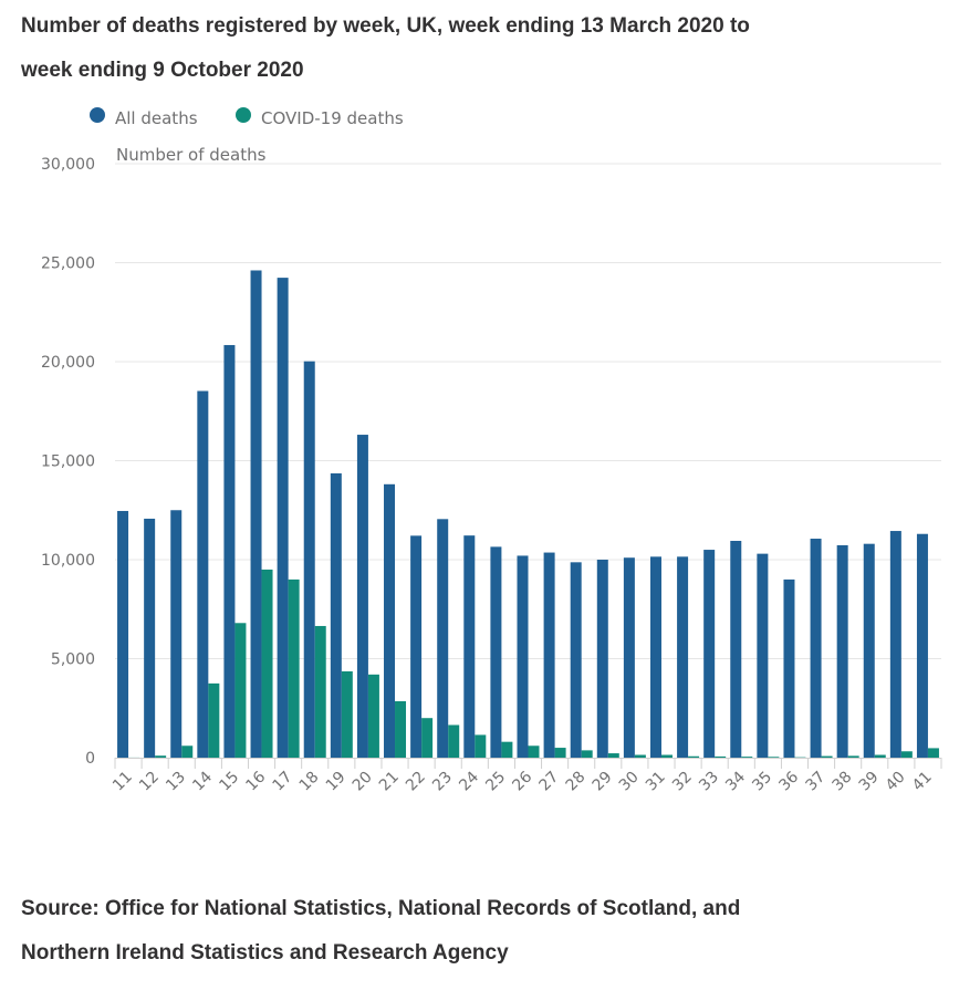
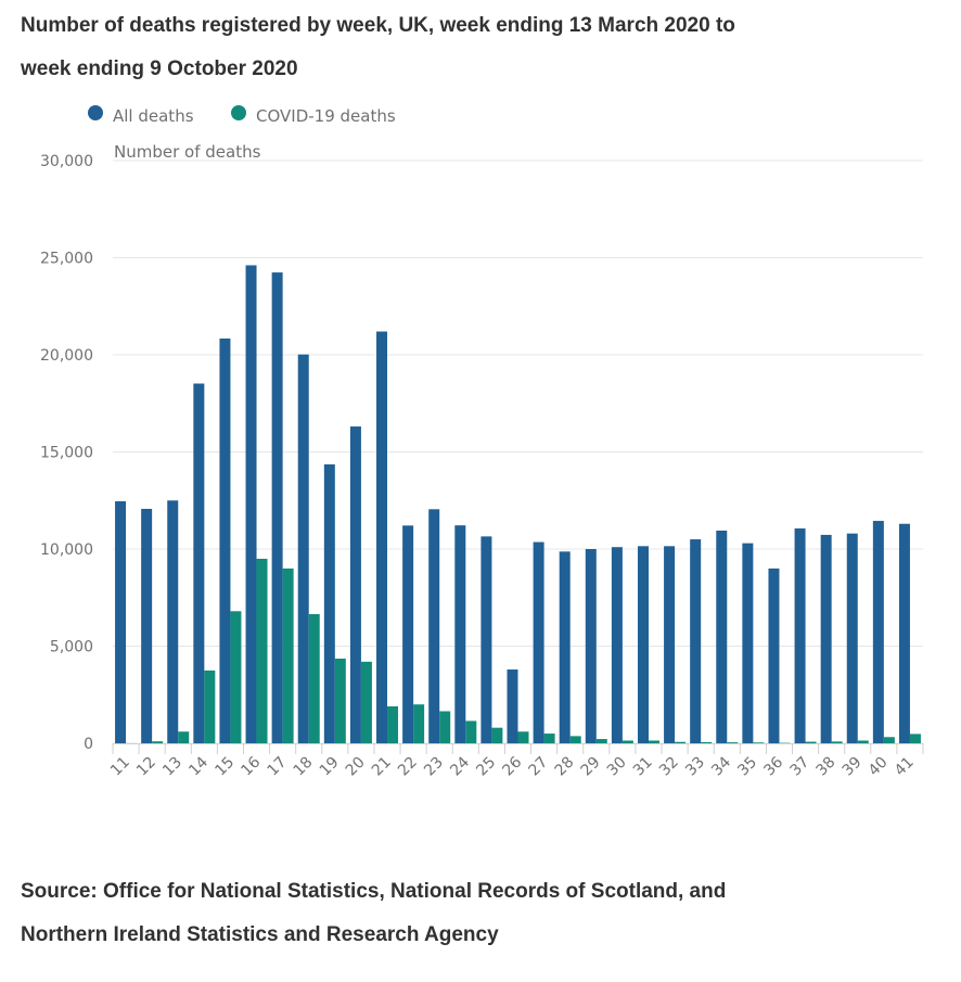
All deaths/21: 13800 -> 21200
COVID-19 deaths/21: 2800 -> 1900
All deaths/26: 10200 -> 3800
